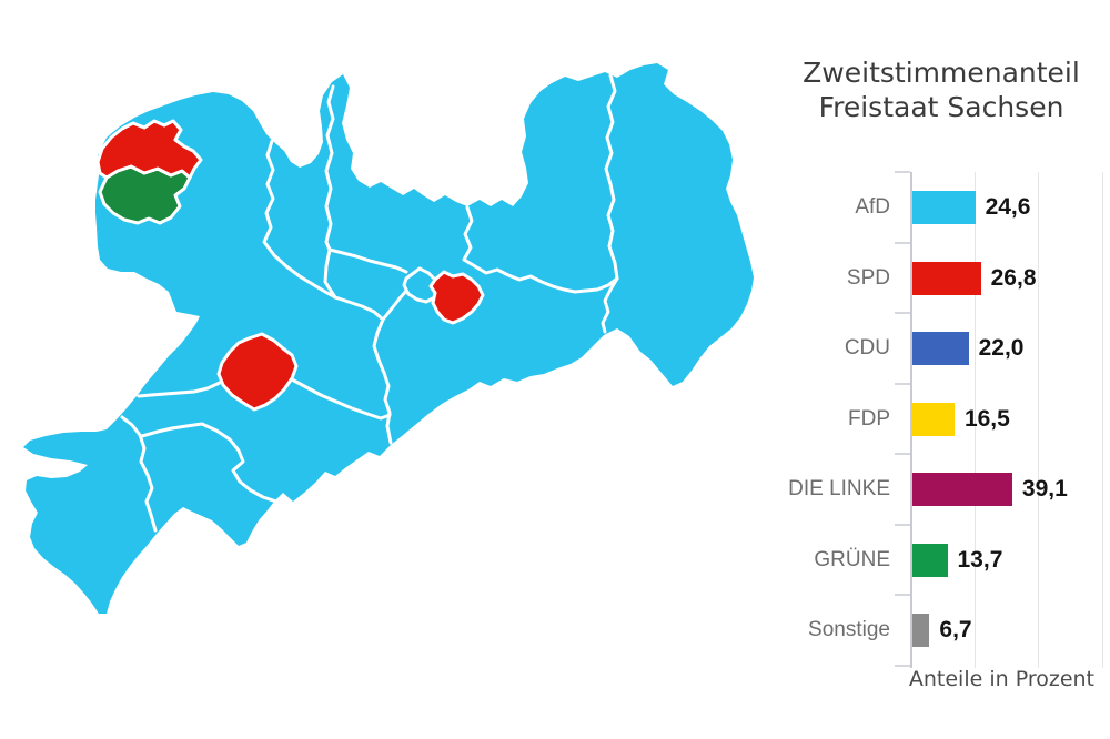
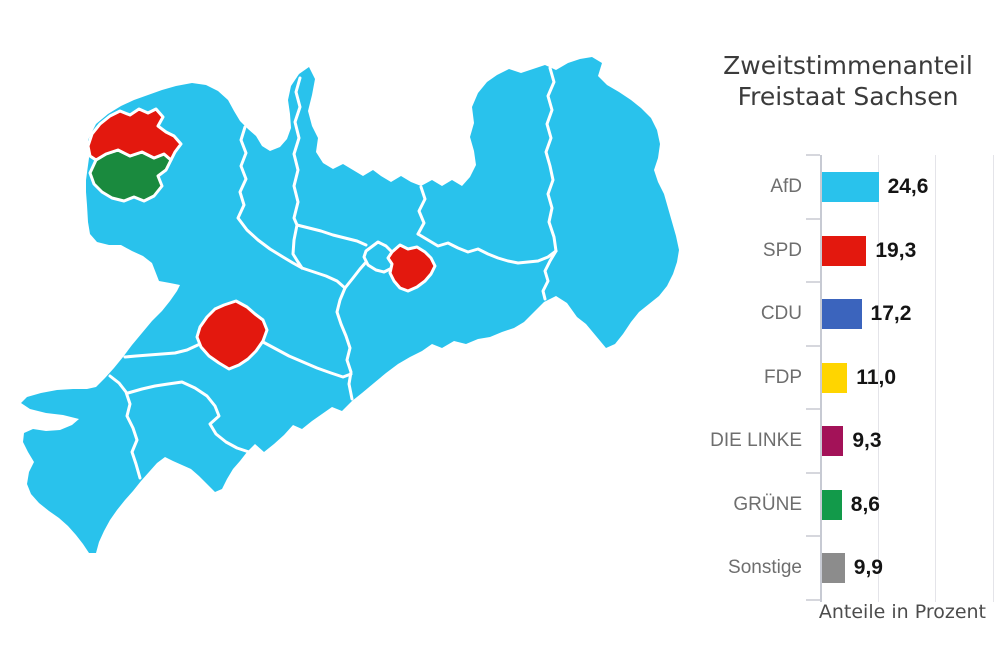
SPD: 26,8 -> 19,3
CDU: 22,0 -> 17,2
FDP: 16,5 -> 11,0
DIE LINKE: 39,1 -> 9,3
GRÜNE: 13,7 -> 8,6
Sonstige: 6,7 -> 9,9
